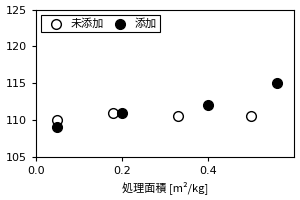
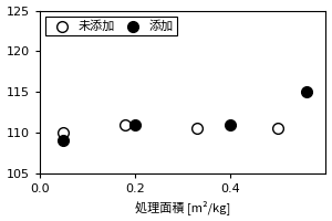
添加/0.4: 112 -> 111
